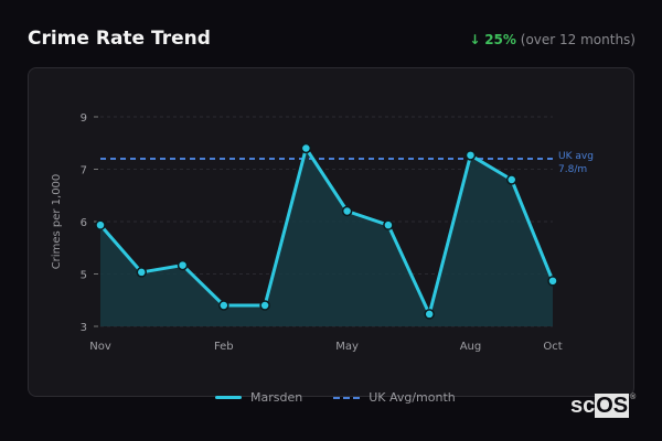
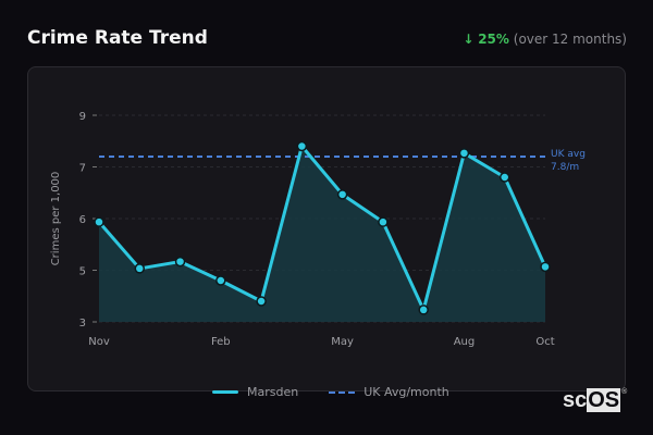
Marsden/Feb: 3.6 -> 4.2
Marsden/May: 6.3 -> 6.7
Marsden/Oct: 4.3 -> 4.6
